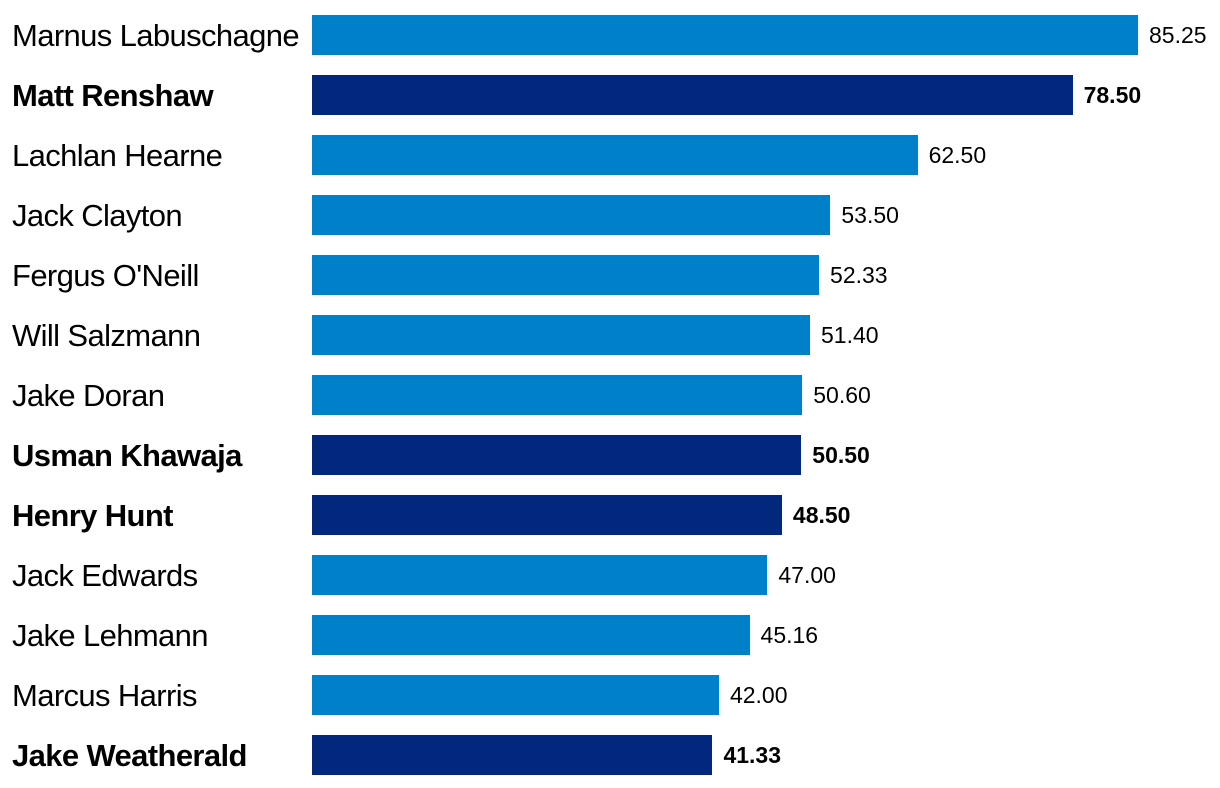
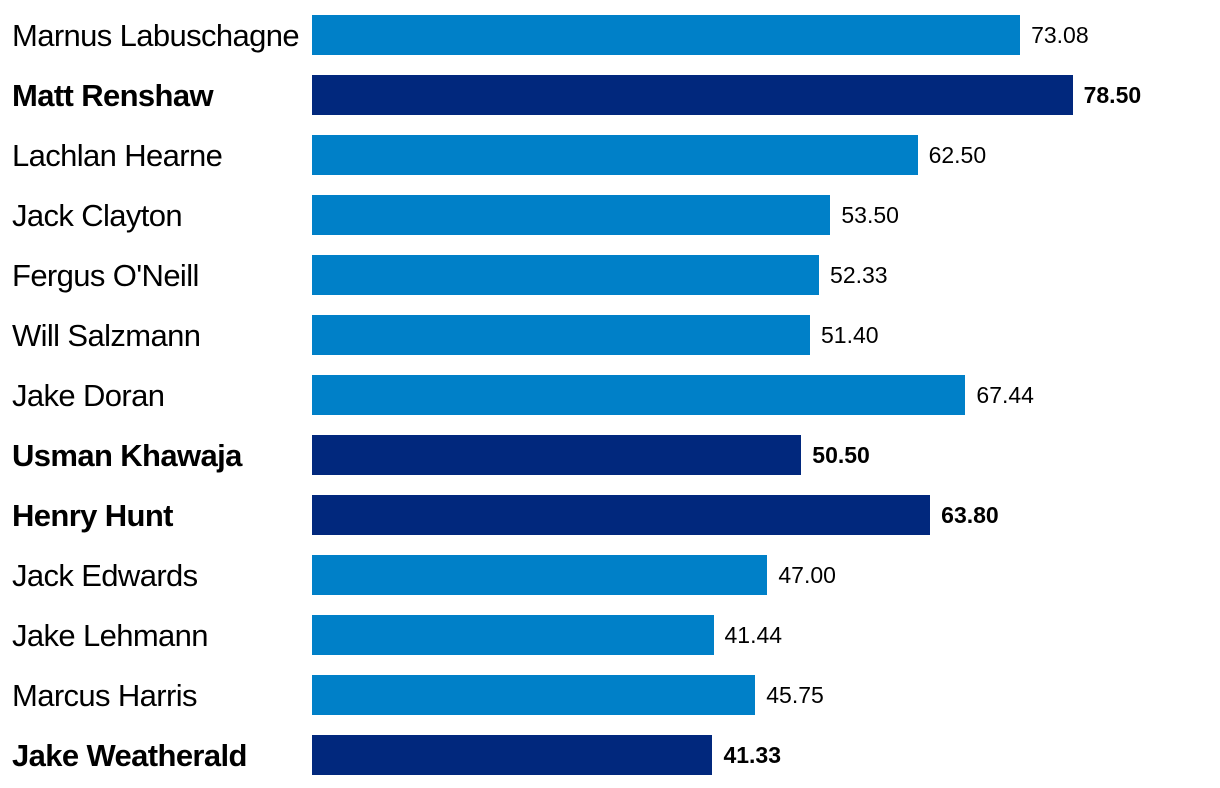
Marnus Labuschagne: 85.25 -> 73.08
Jake Doran: 50.60 -> 67.44
Henry Hunt: 48.50 -> 63.80
Jake Lehmann: 45.16 -> 41.44
Marcus Harris: 42.00 -> 45.75
